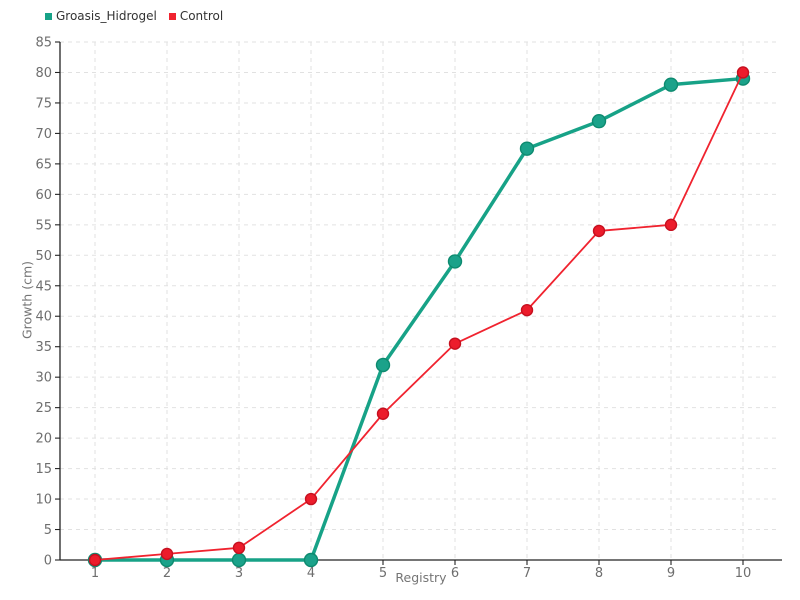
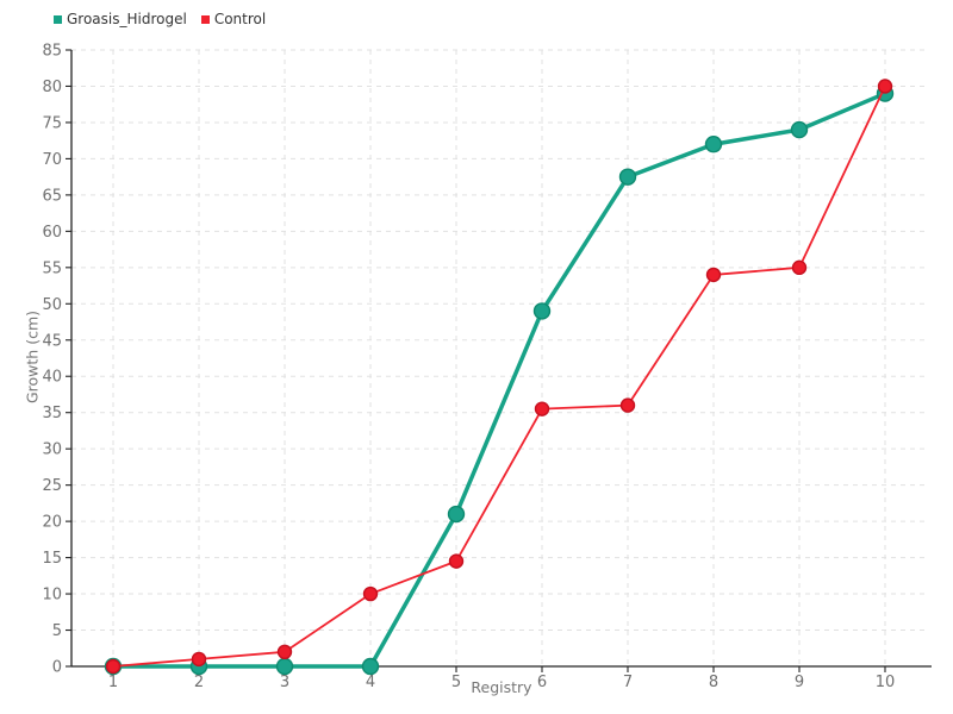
Groasis_Hidrogel/5: 32 -> 21
Control/5: 24 -> 14
Control/7: 41 -> 36
Groasis_Hidrogel/9: 78 -> 74
